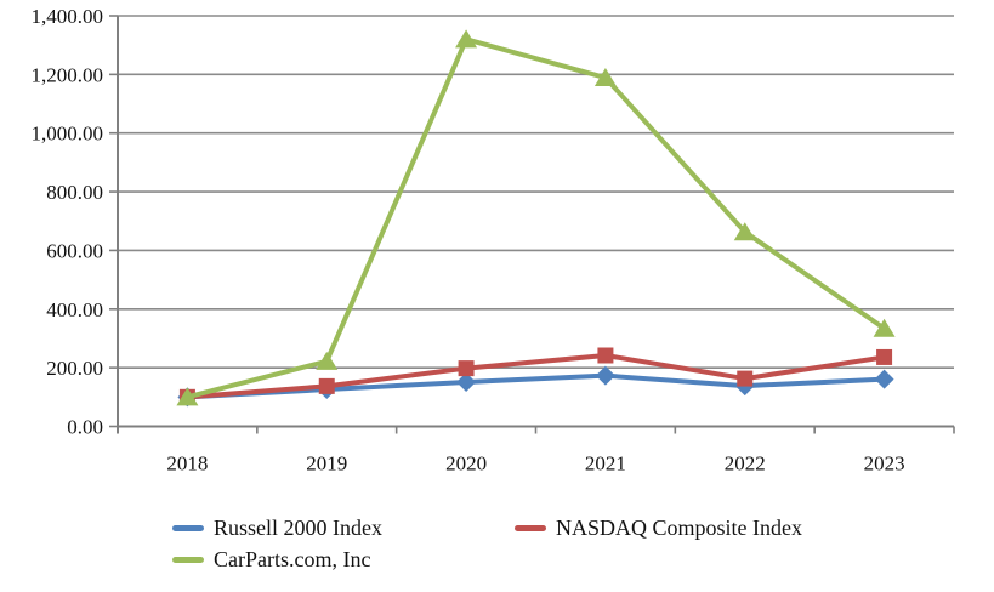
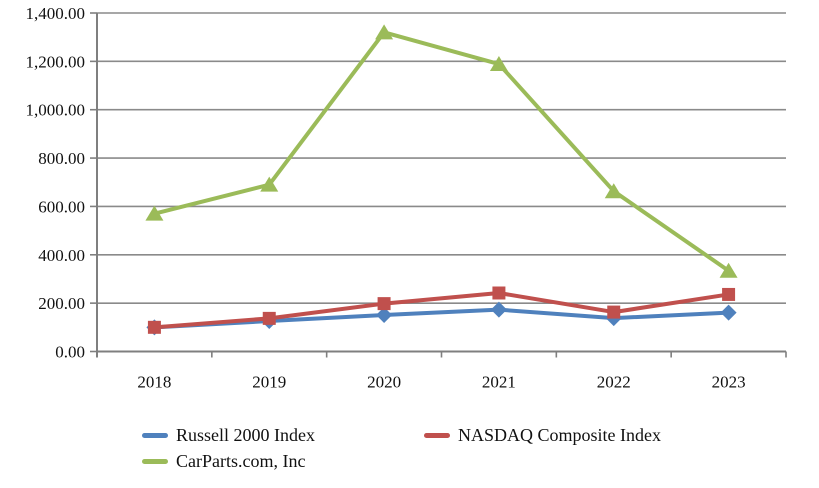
CarParts.com, Inc/2018: 100 -> 570
CarParts.com, Inc/2019: 220 -> 690
